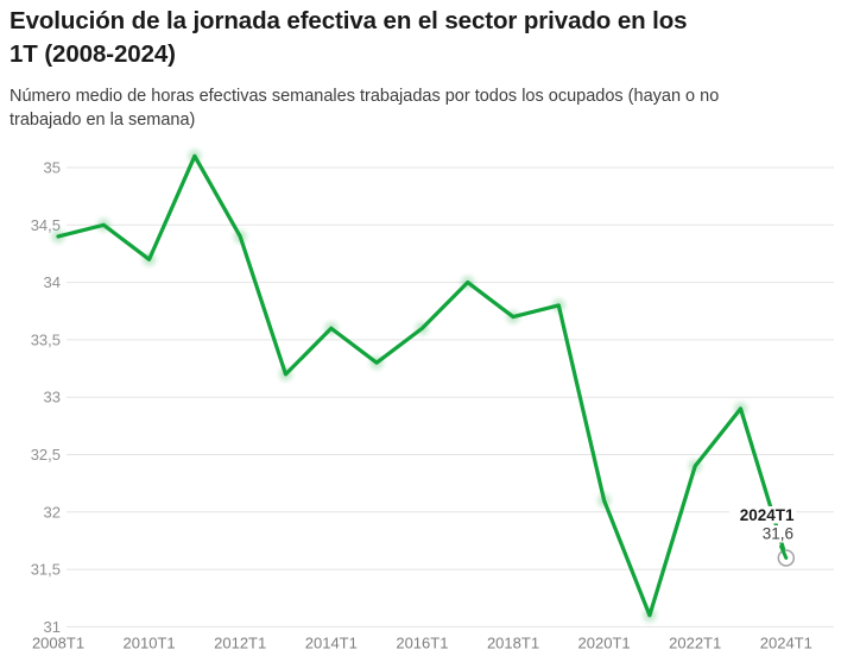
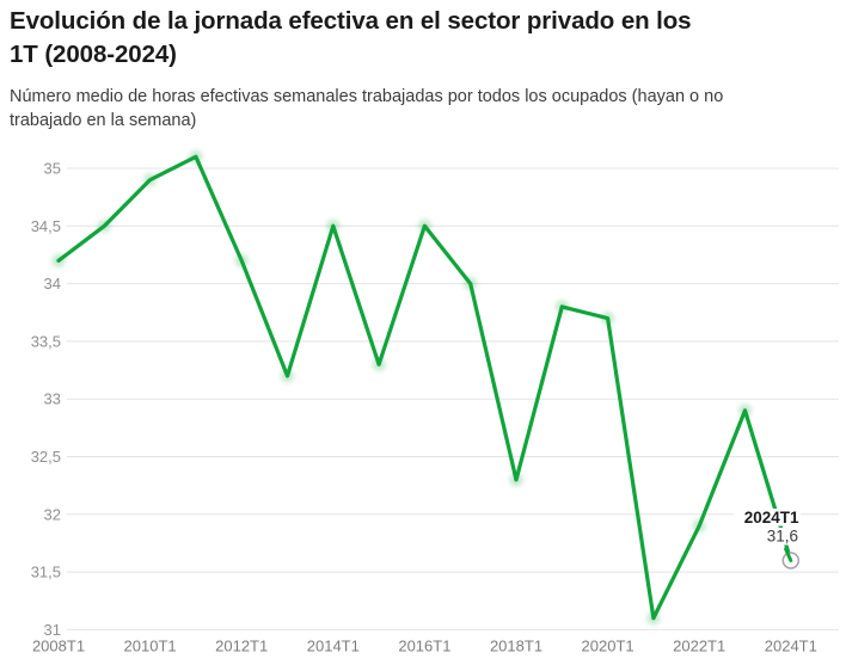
2008T1: 34.4 -> 34.2
2010T1: 34.2 -> 34.9
2012T1: 34.4 -> 34.2
2014T1: 33.6 -> 34.5
2016T1: 33.6 -> 34.5
2018T1: 33.7 -> 32.3
2020T1: 32.1 -> 33.7
2022T1: 32.4 -> 31.9
